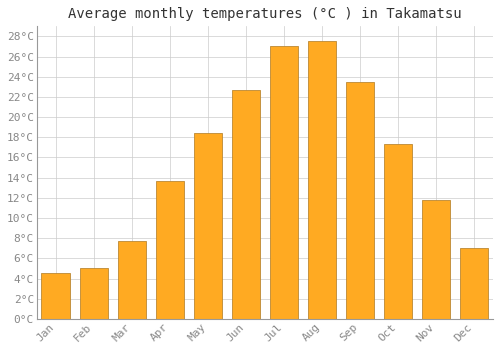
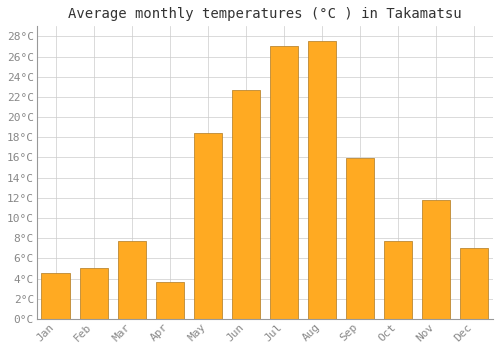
Apr: 13.7°C -> 3.7°C
Sep: 23.5°C -> 15.9°C
Oct: 17.3°C -> 7.7°C
